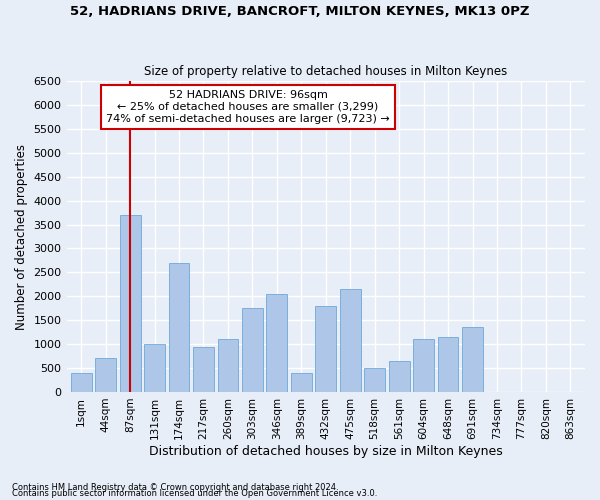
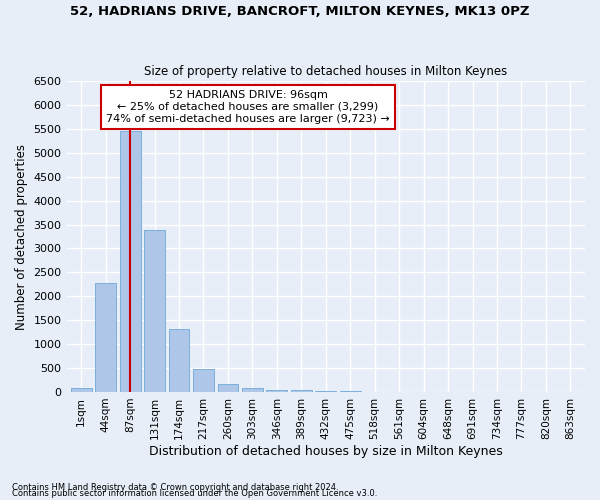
1sqm: 400 -> 80
44sqm: 700 -> 2270
87sqm: 3700 -> 5450
131sqm: 1000 -> 3380
174sqm: 2700 -> 1310
217sqm: 950 -> 480
260sqm: 1100 -> 160
303sqm: 1750 -> 80
346sqm: 2050 -> 50
389sqm: 400 -> 40
432sqm: 1800 -> 20
475sqm: 2150 -> 10
518sqm: 500 -> 0
561sqm: 650 -> 0
604sqm: 1100 -> 0
648sqm: 1150 -> 0
691sqm: 1350 -> 0
